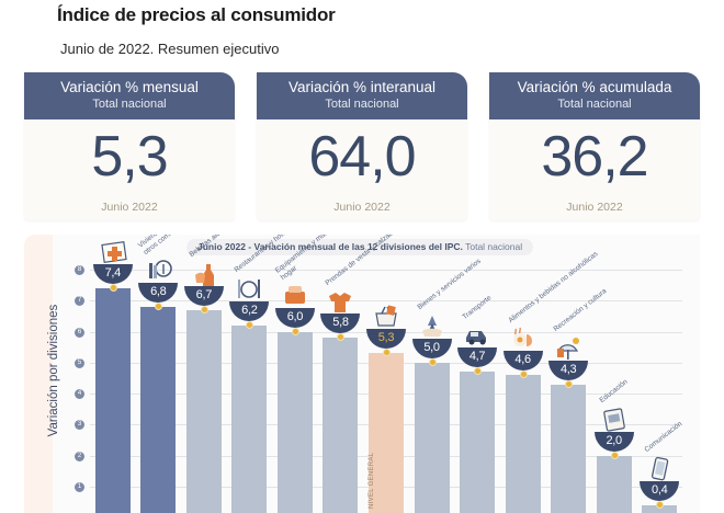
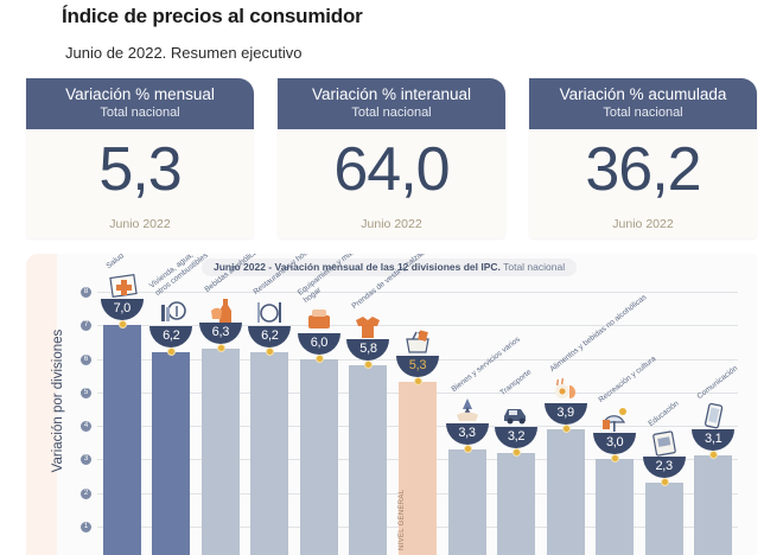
Salud: 7,4 -> 7,0
Vivienda, agua, electricidad, gas y otros combustibles: 6,8 -> 6,2
Bebidas alcohólicas y tabaco: 6,7 -> 6,3
Bienes y servicios varios: 5,0 -> 3,3
Transporte: 4,7 -> 3,2
Alimentos y bebidas no alcohólicas: 4,6 -> 3,9
Recreación y cultura: 4,3 -> 3,0
Educación: 2,0 -> 2,3
Comunicación: 0,4 -> 3,1
